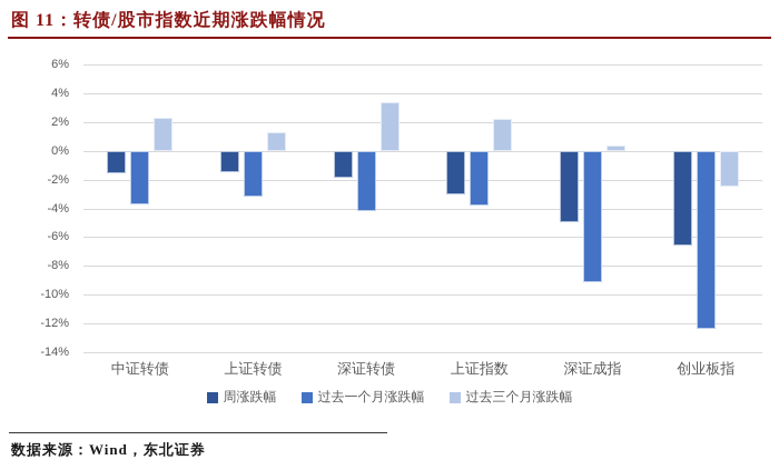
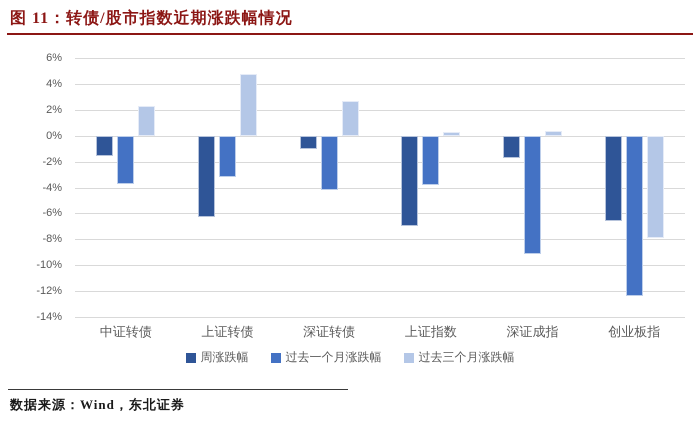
周涨跌幅/上证转债: -1.5% -> -6.3%
过去三个月涨跌幅/上证转债: 1.3% -> 4.8%
周涨跌幅/深证转债: -1.9% -> -1.0%
过去三个月涨跌幅/深证转债: 3.4% -> 2.7%
周涨跌幅/上证指数: -3.0% -> -7.0%
过去三个月涨跌幅/上证指数: 2.2% -> 0.3%
周涨跌幅/深证成指: -5.0% -> -1.7%
过去三个月涨跌幅/创业板指: -2.5% -> -7.9%
